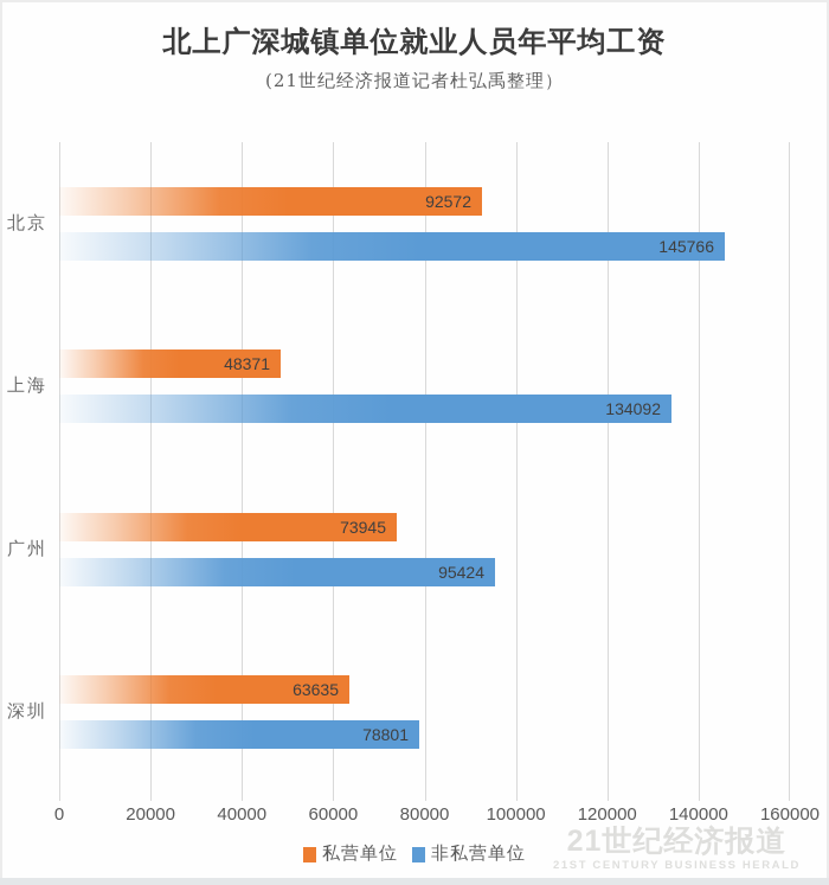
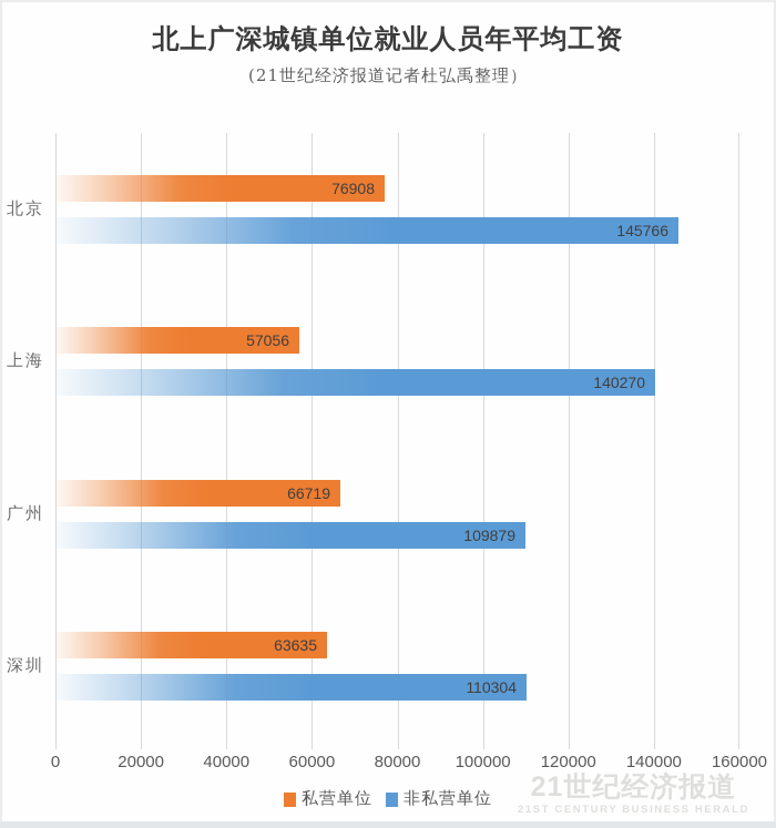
私营单位/北京: 92572 -> 76908
私营单位/上海: 48371 -> 57056
非私营单位/上海: 134092 -> 140270
私营单位/广州: 73945 -> 66719
非私营单位/广州: 95424 -> 109879
非私营单位/深圳: 78801 -> 110304
